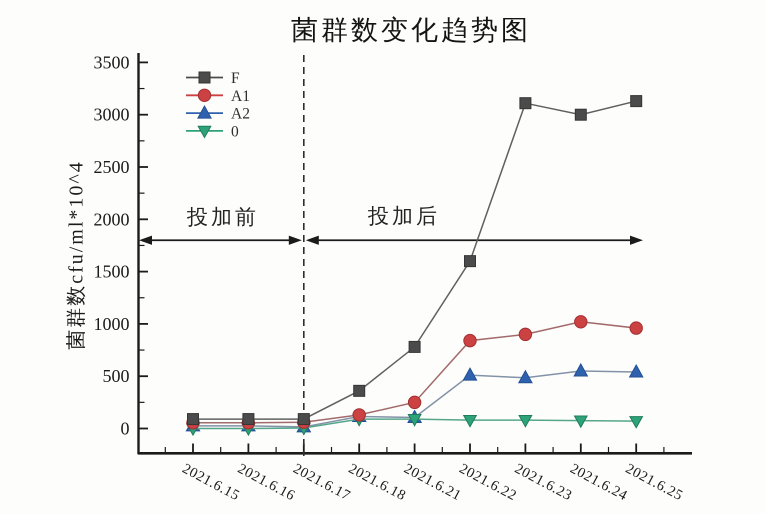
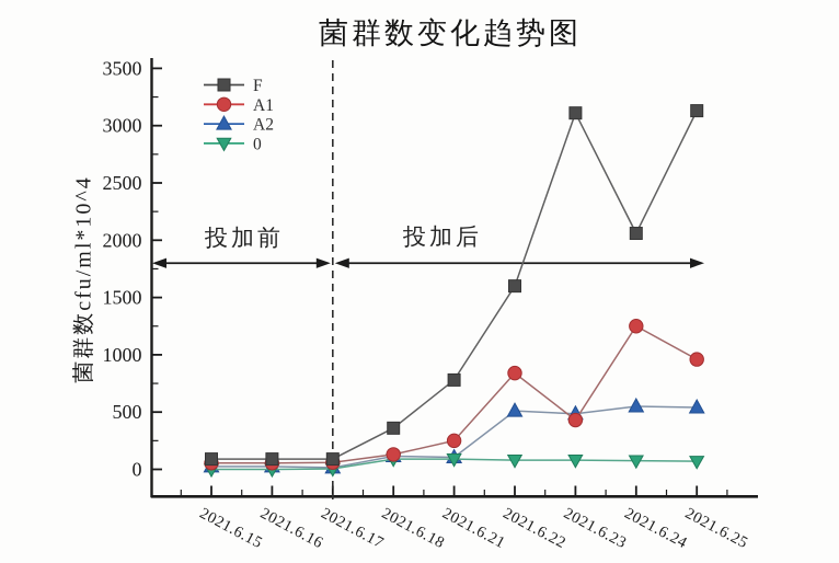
A1/2021.6.23: 900 -> 430
F/2021.6.24: 3000 -> 2060
A1/2021.6.24: 1020 -> 1250
